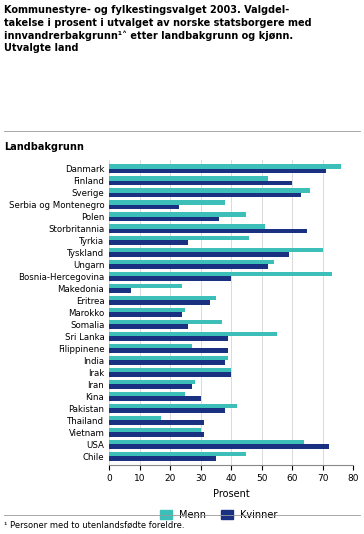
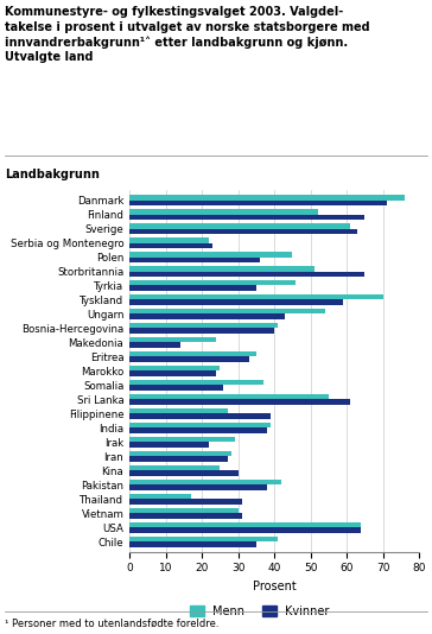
Kvinner/Finland: 60 -> 65
Menn/Sverige: 66 -> 61
Menn/Serbia og Montenegro: 38 -> 22
Kvinner/Tyrkia: 26 -> 35
Kvinner/Ungarn: 52 -> 43
Menn/Bosnia-Hercegovina: 73 -> 41
Kvinner/Makedonia: 7 -> 14
Kvinner/Sri Lanka: 39 -> 61
Menn/Irak: 40 -> 29
Kvinner/Irak: 40 -> 22
Kvinner/USA: 72 -> 64
Menn/Chile: 45 -> 41
